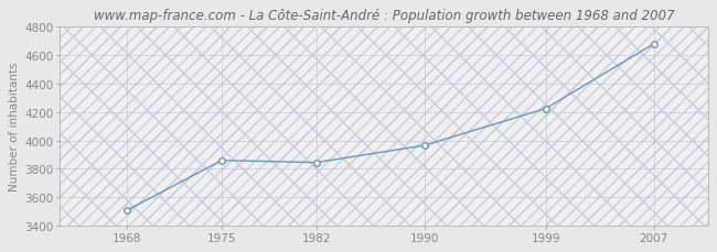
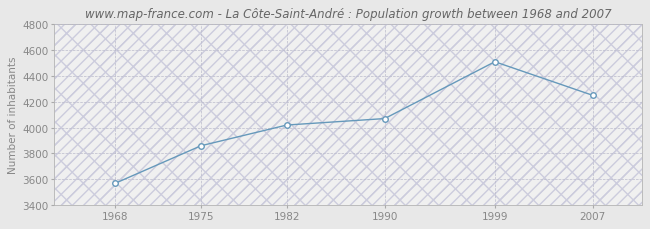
1968: 3510 -> 3570
1982: 3840 -> 4020
1990: 3960 -> 4070
1999: 4220 -> 4510
2007: 4680 -> 4250
